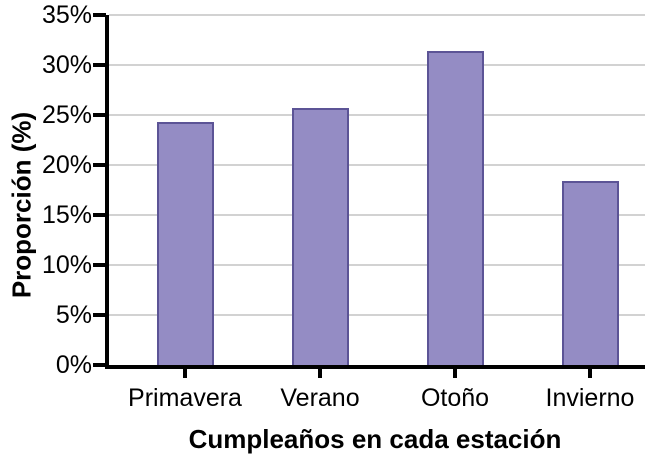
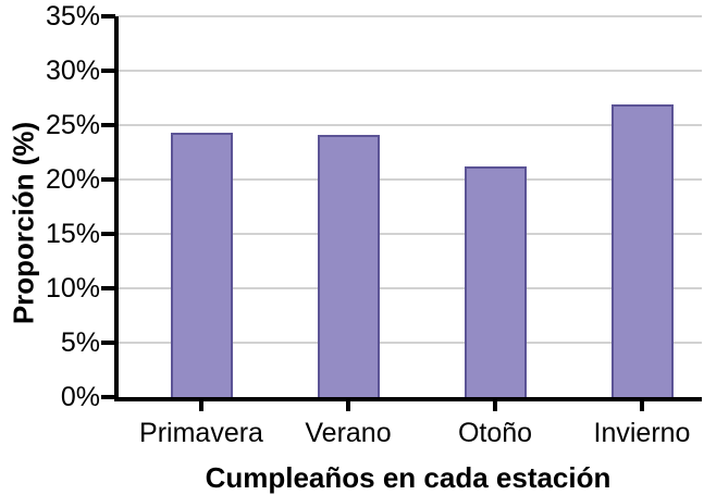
Verano: 25.7% -> 24.1%
Otoño: 31.4% -> 21.2%
Invierno: 18.4% -> 26.9%
